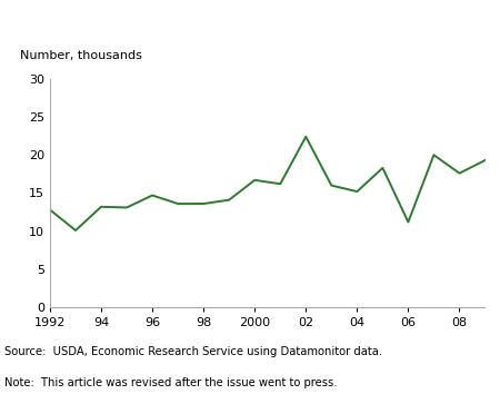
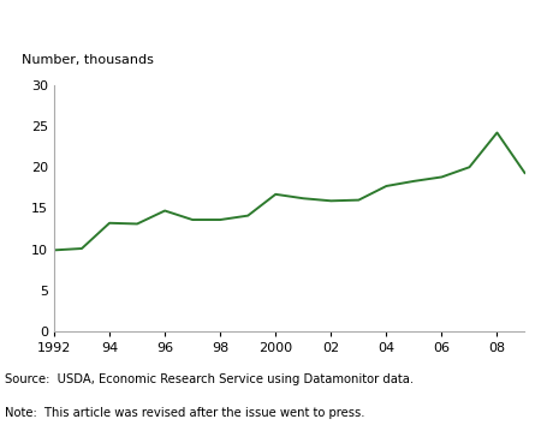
1992: 12.8 -> 9.9
02: 22.4 -> 15.9
04: 15.2 -> 17.7
06: 11.2 -> 18.8
08: 17.6 -> 24.2
